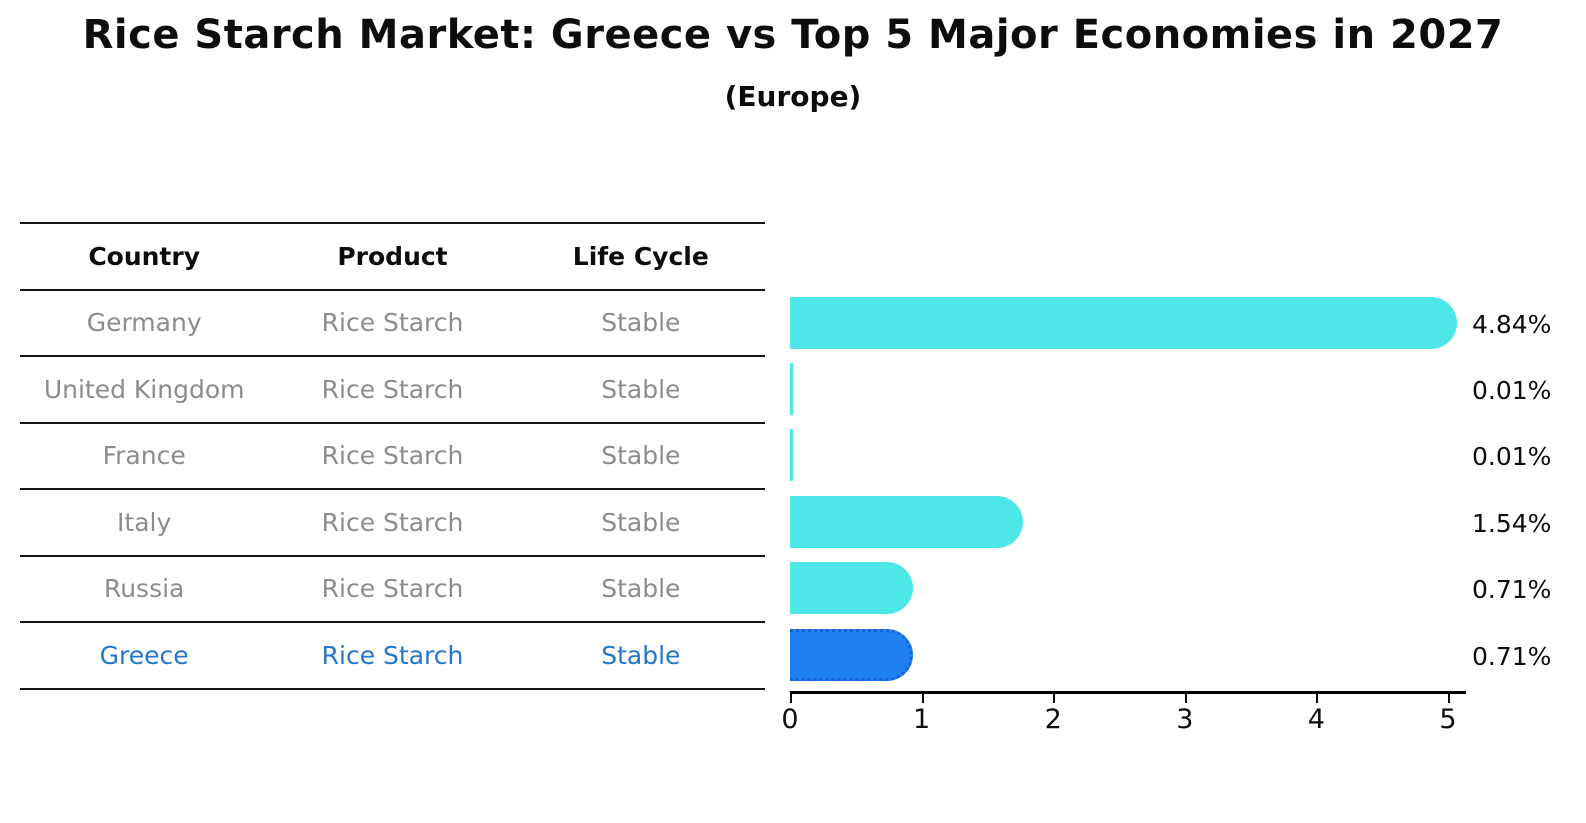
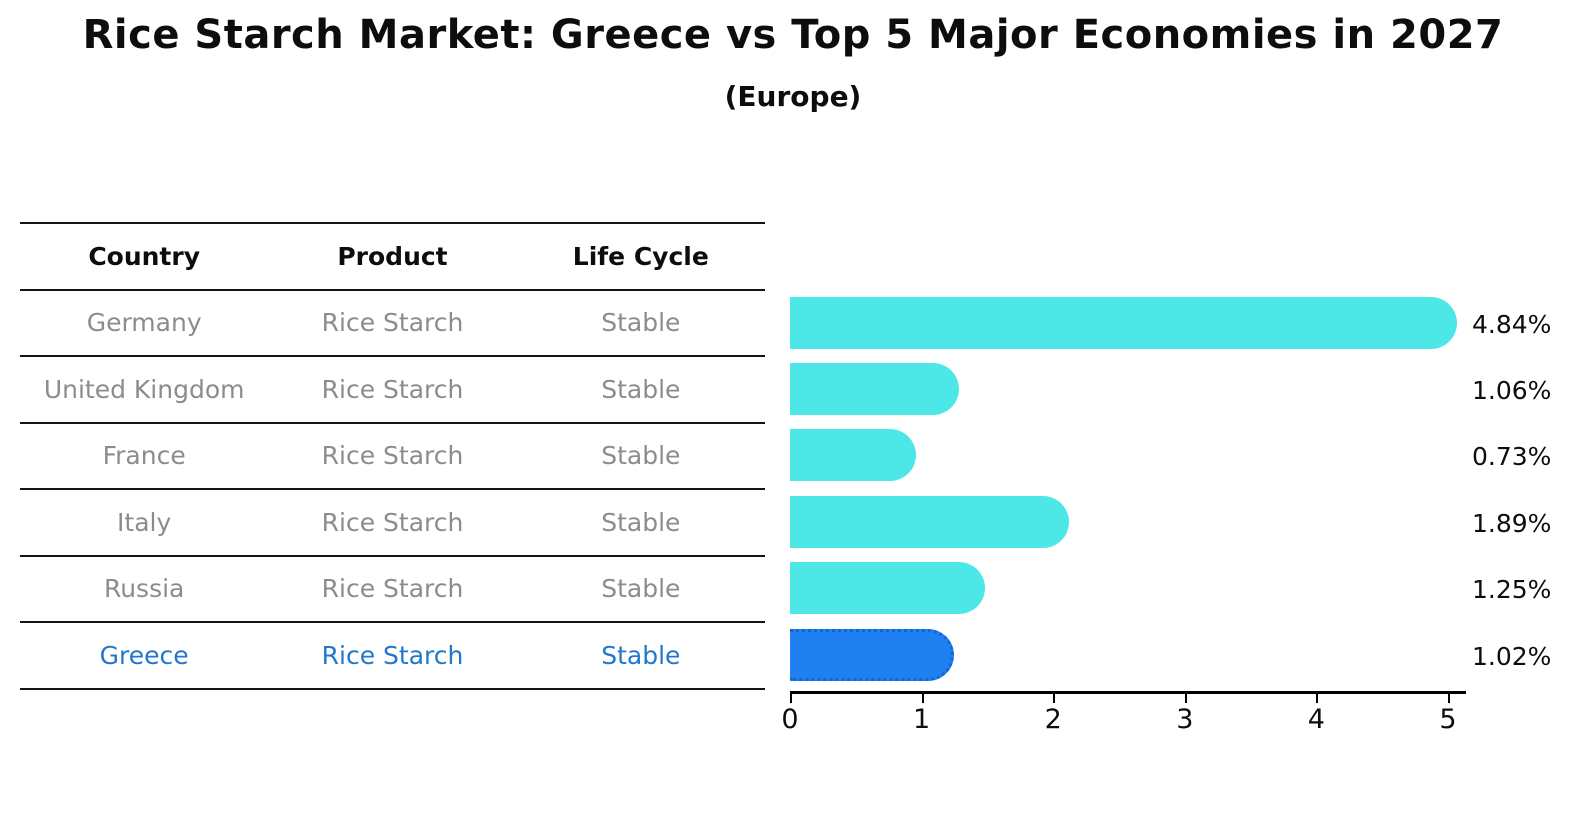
United Kingdom: 0.01% -> 1.06%
France: 0.01% -> 0.73%
Italy: 1.54% -> 1.89%
Russia: 0.71% -> 1.25%
Greece: 0.71% -> 1.02%
